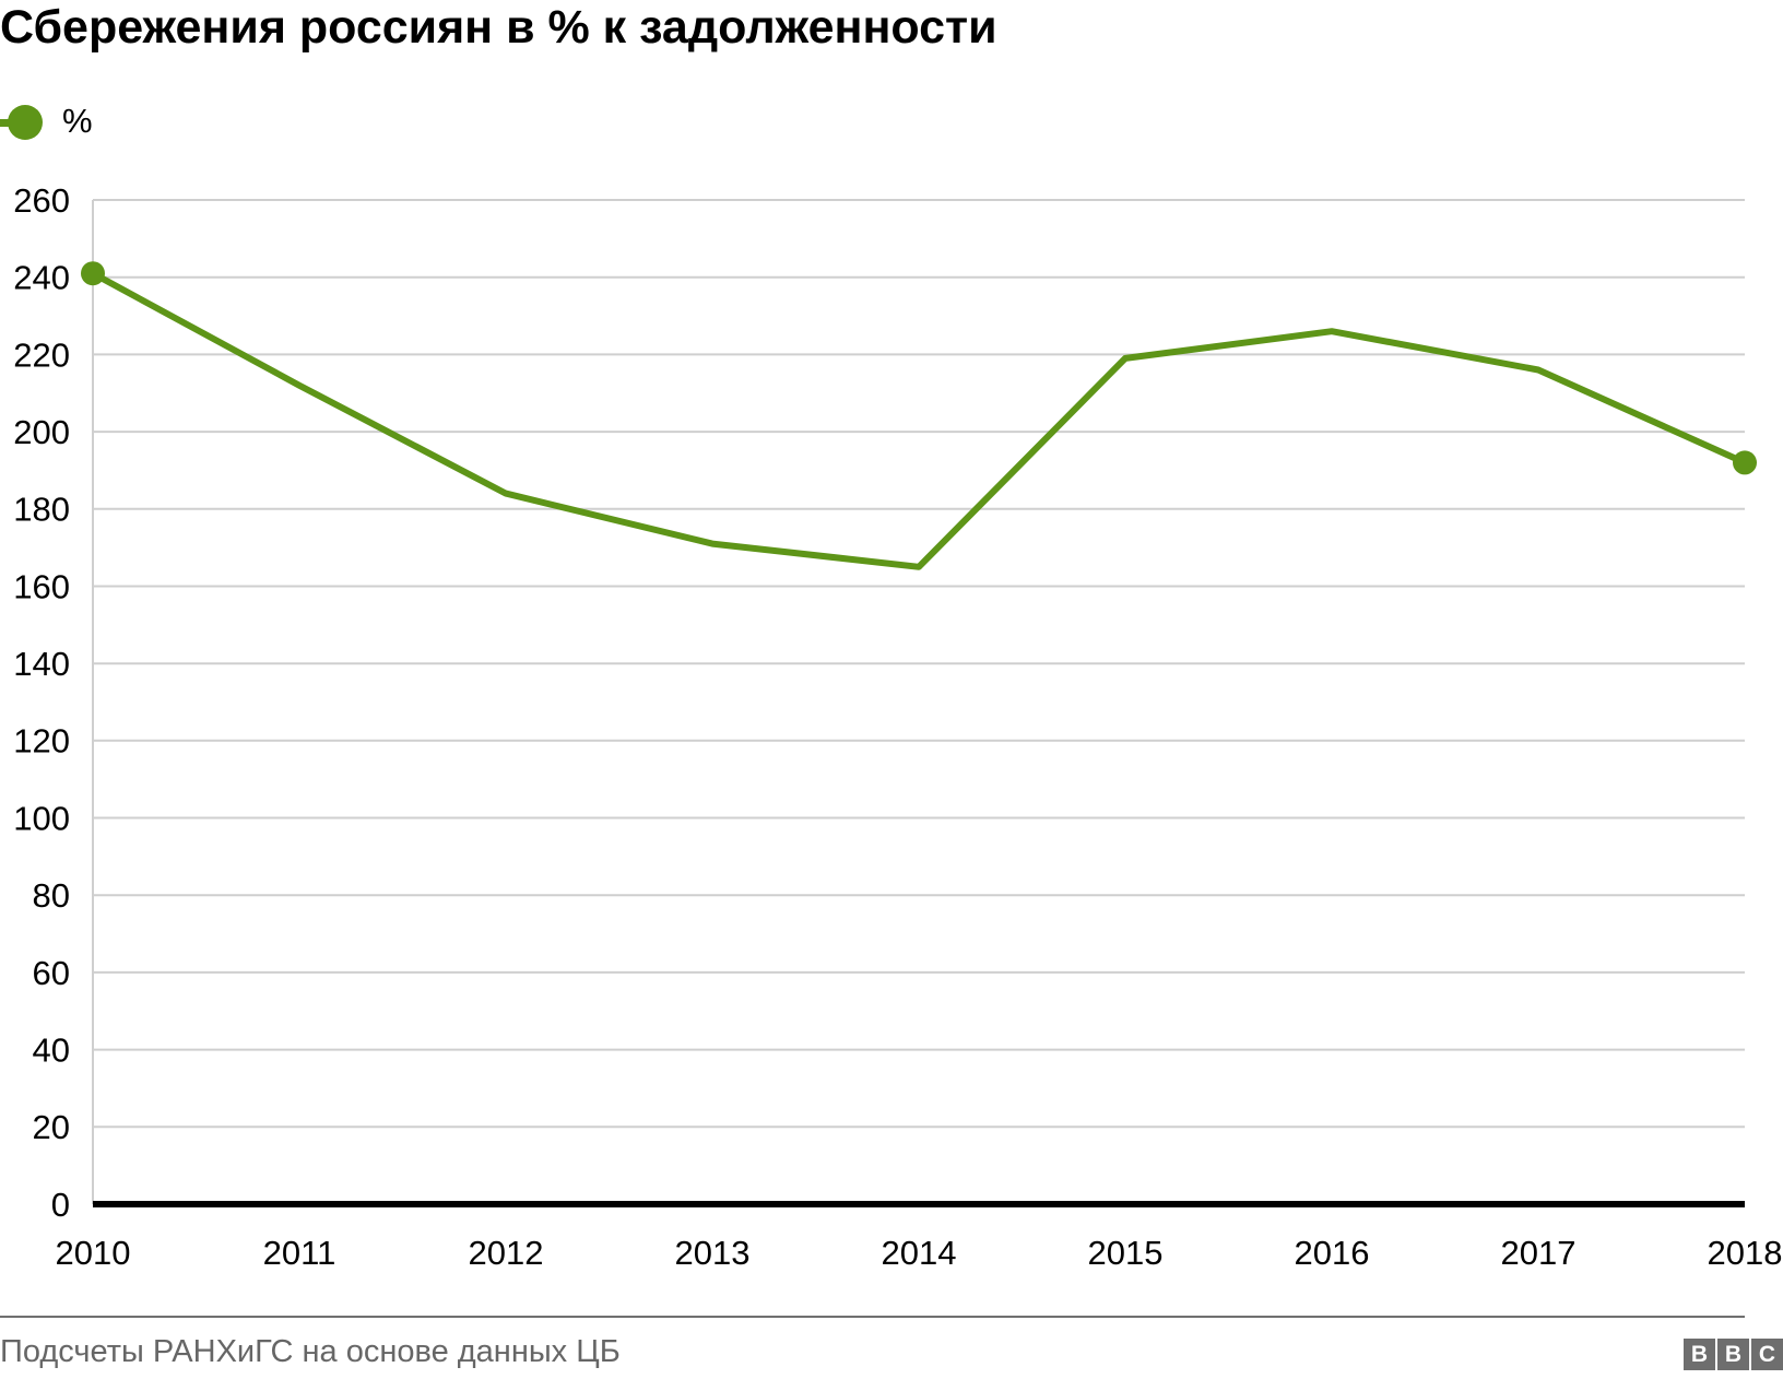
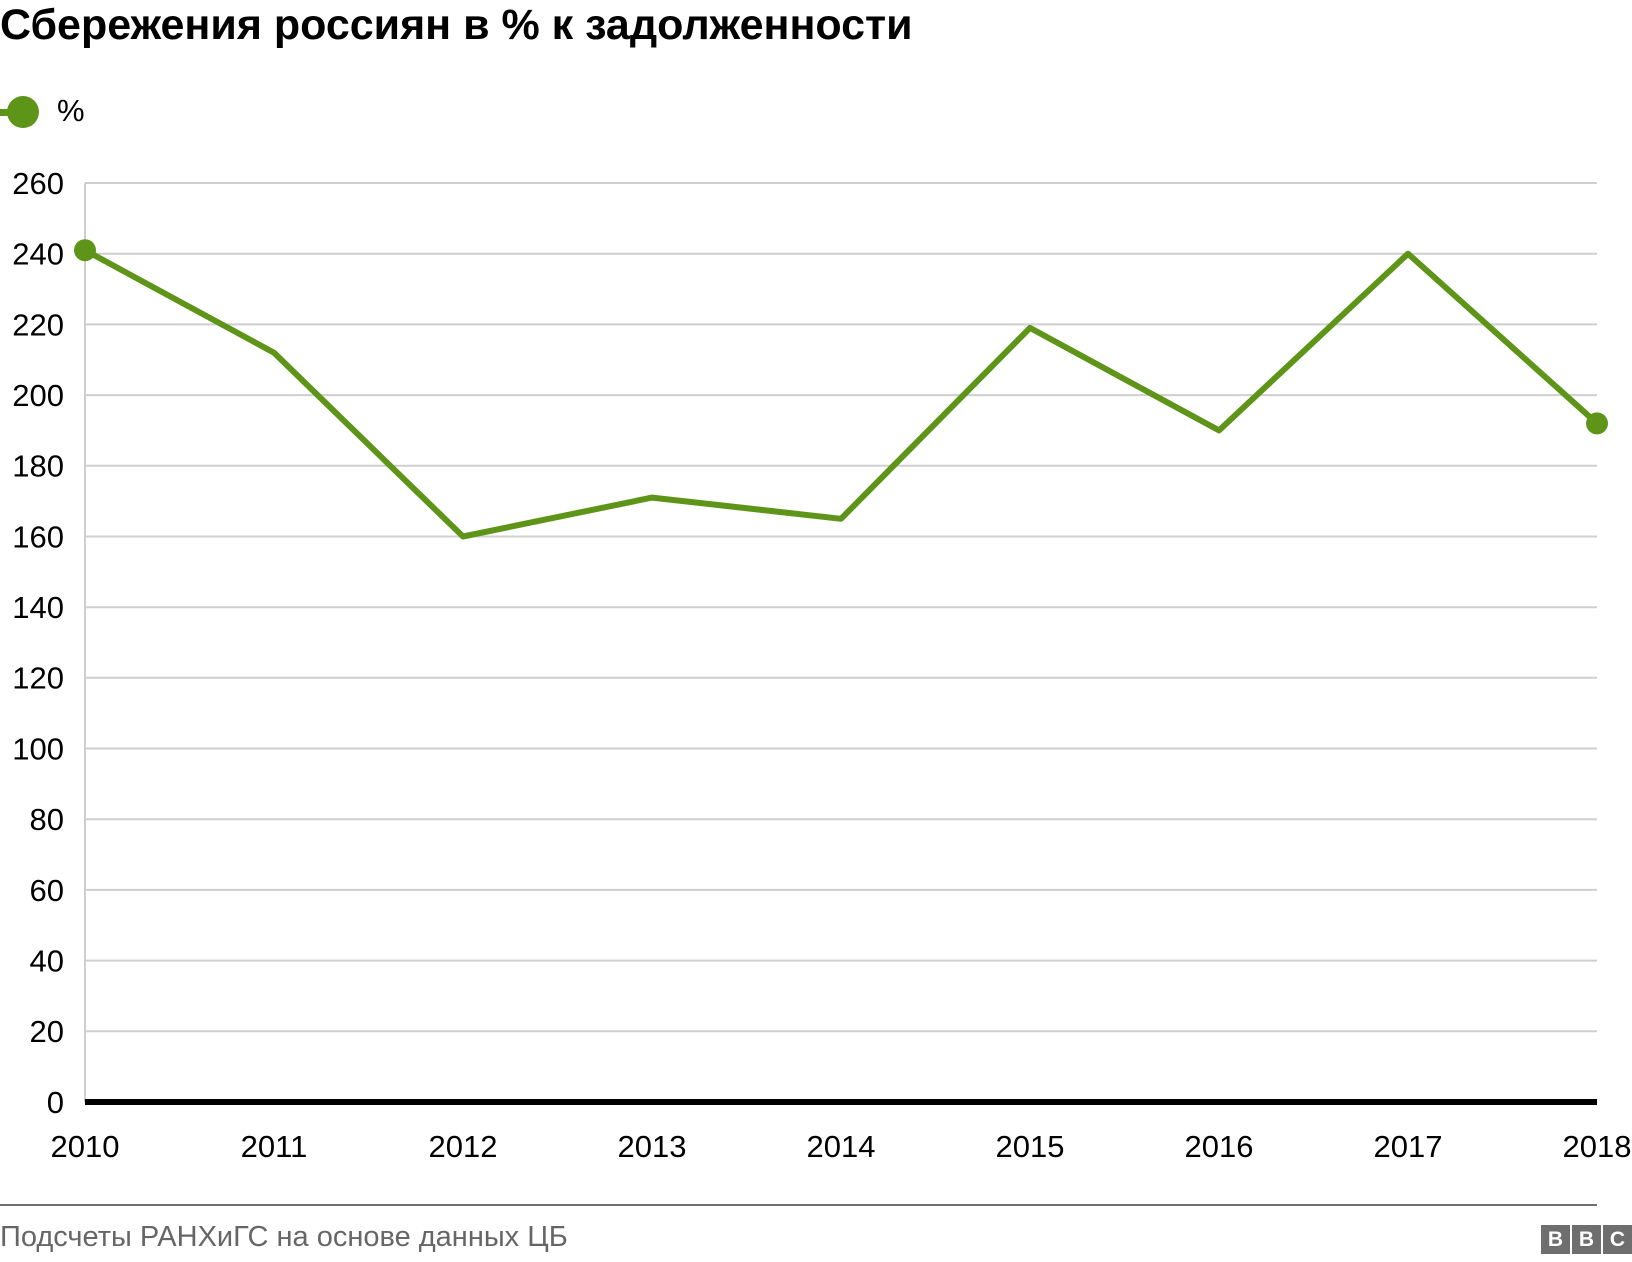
2012: 184 -> 160
2016: 226 -> 190
2017: 216 -> 240
